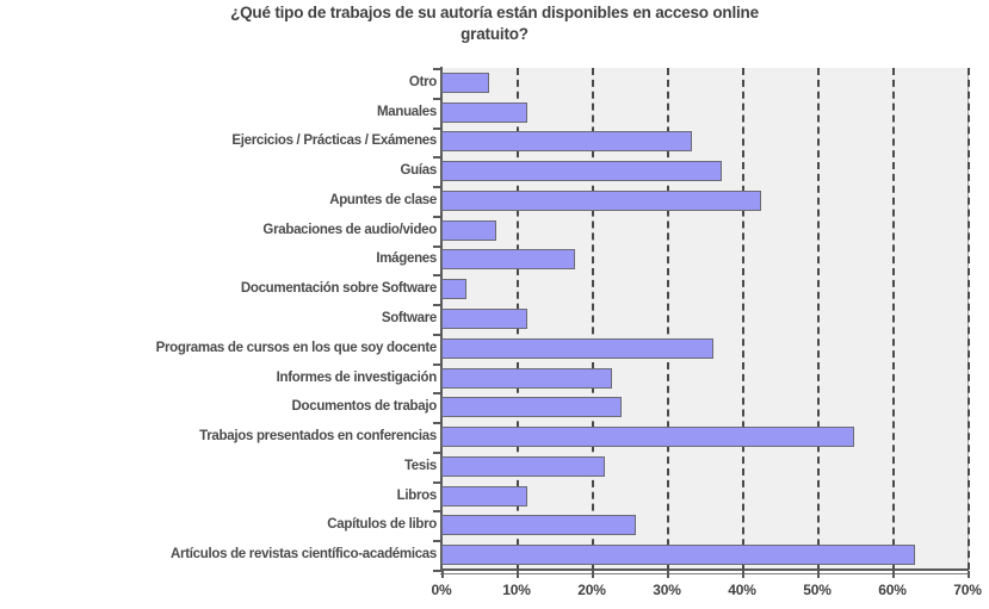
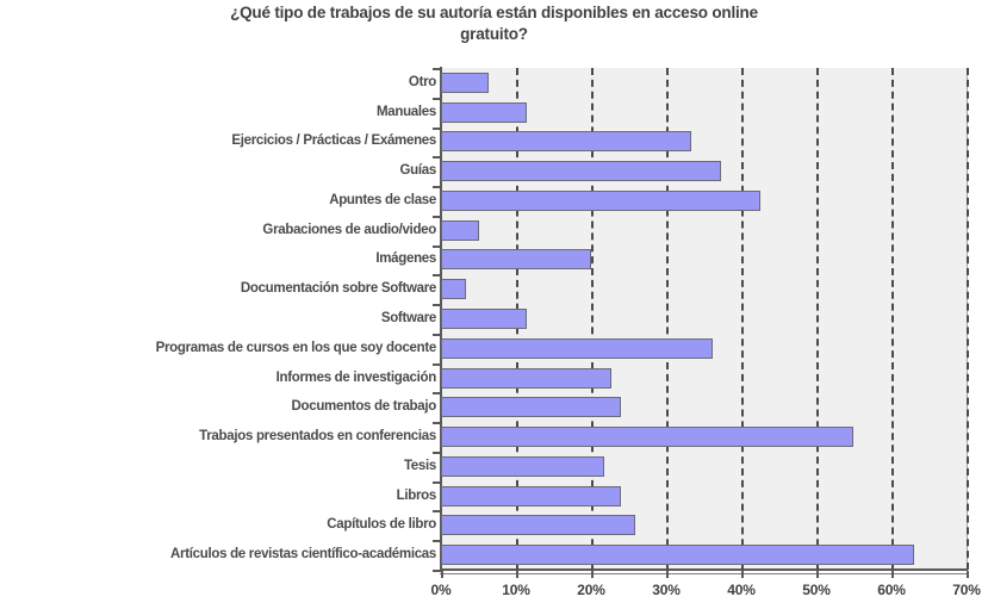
Grabaciones de audio/video: 7% -> 5%
Imágenes: 18% -> 20%
Libros: 11% -> 24%
